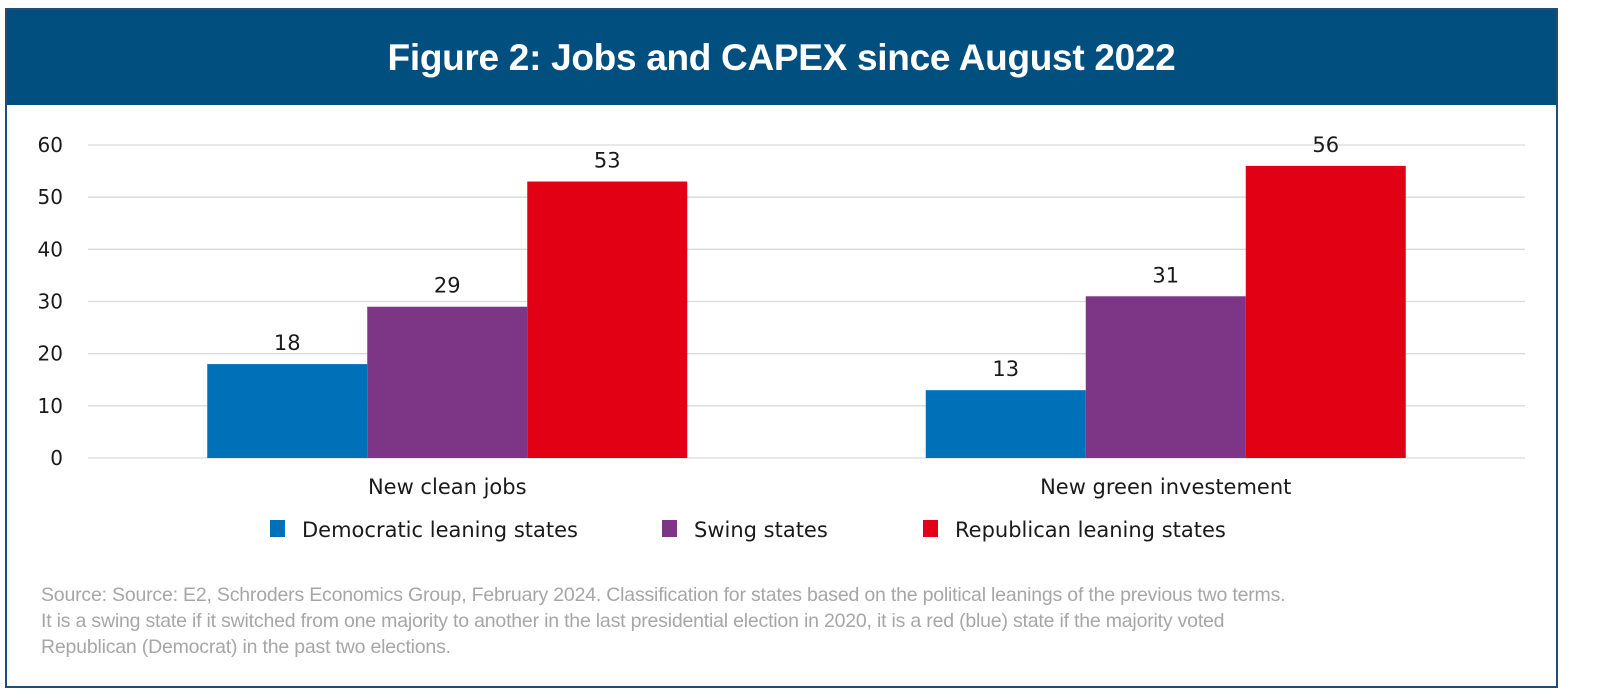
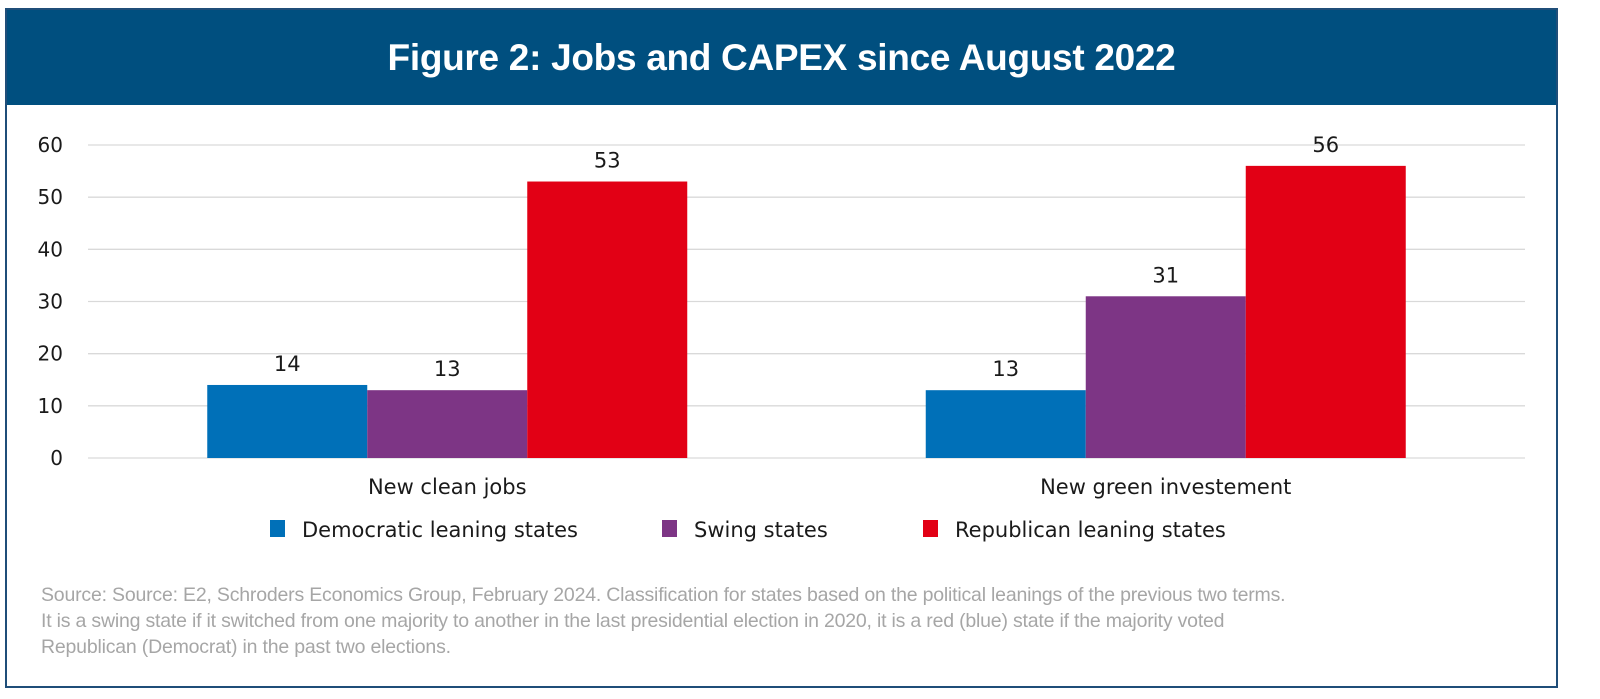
Democratic leaning states/New clean jobs: 18 -> 14
Swing states/New clean jobs: 29 -> 13
